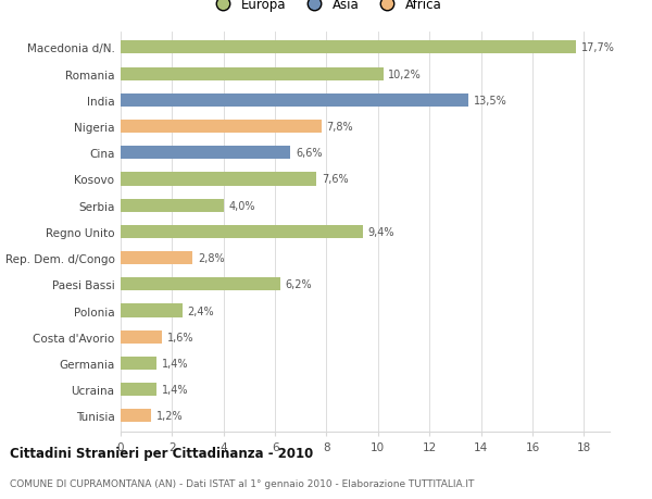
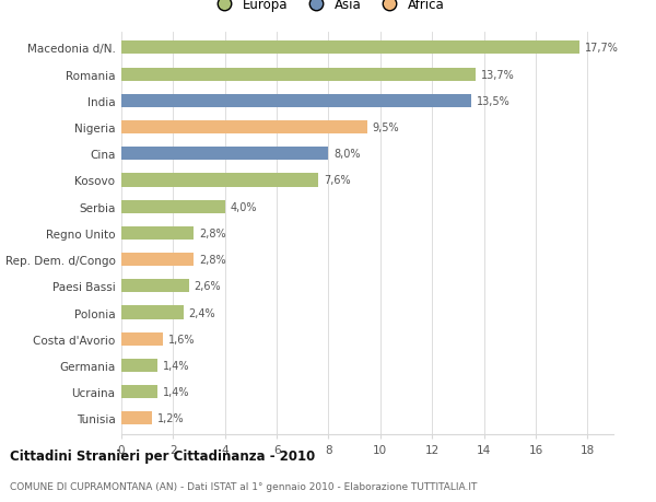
Romania: 10,2% -> 13,7%
Nigeria: 7,8% -> 9,5%
Cina: 6,6% -> 8,0%
Regno Unito: 9,4% -> 2,8%
Paesi Bassi: 6,2% -> 2,6%
